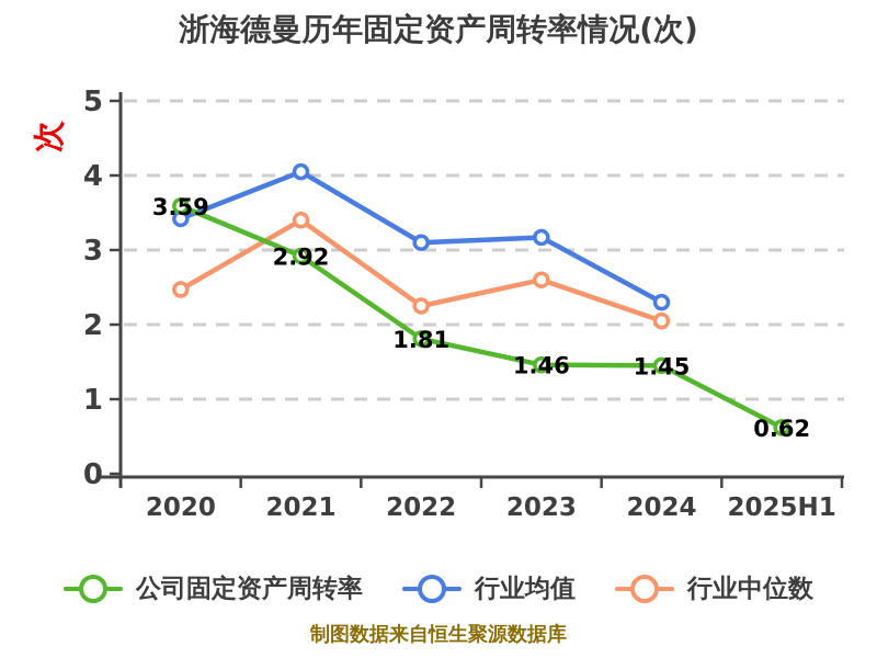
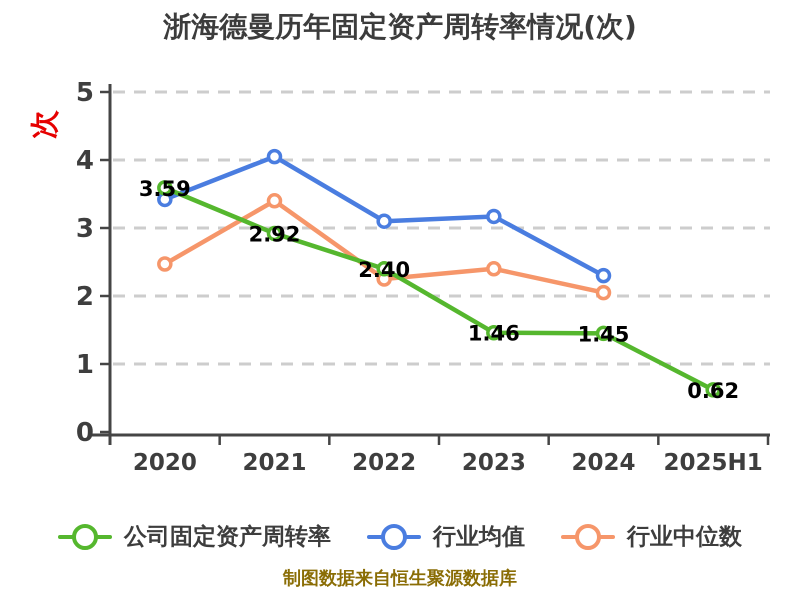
公司固定资产周转率/2022: 1.81 -> 2.40
行业中位数/2023: 2.6 -> 2.4
